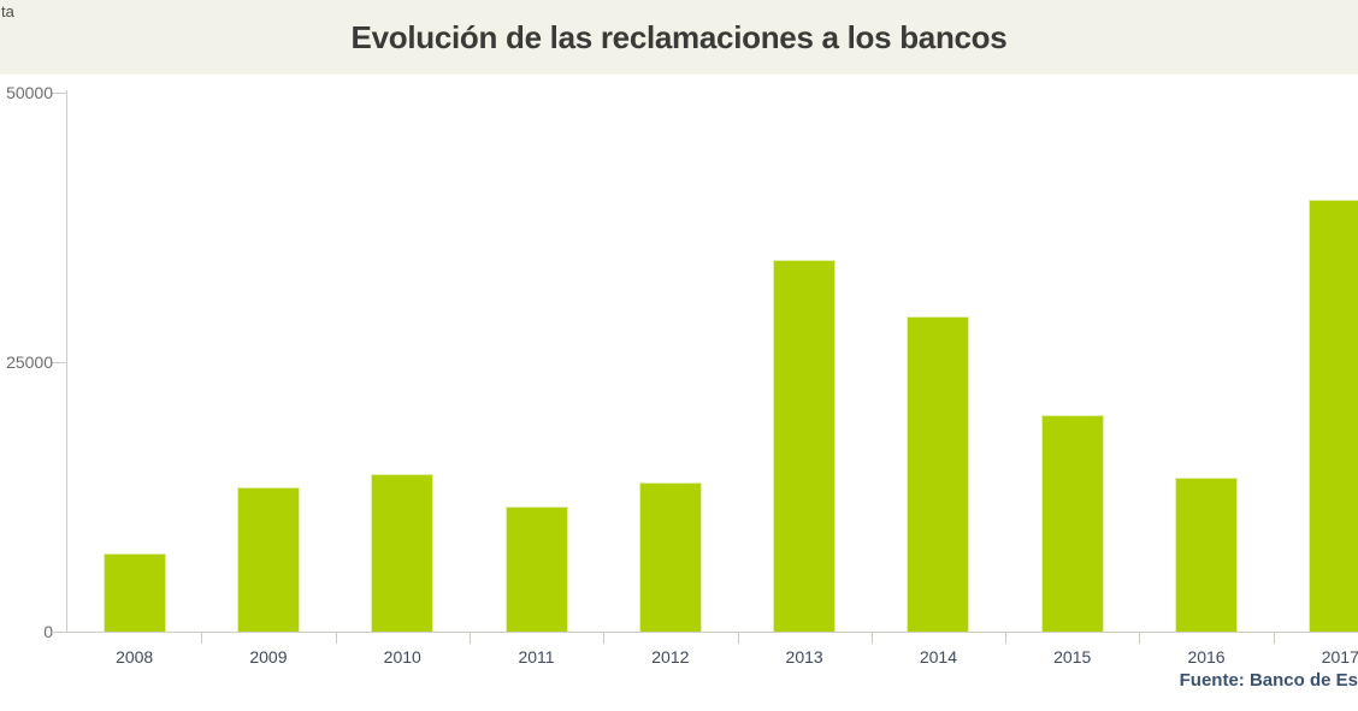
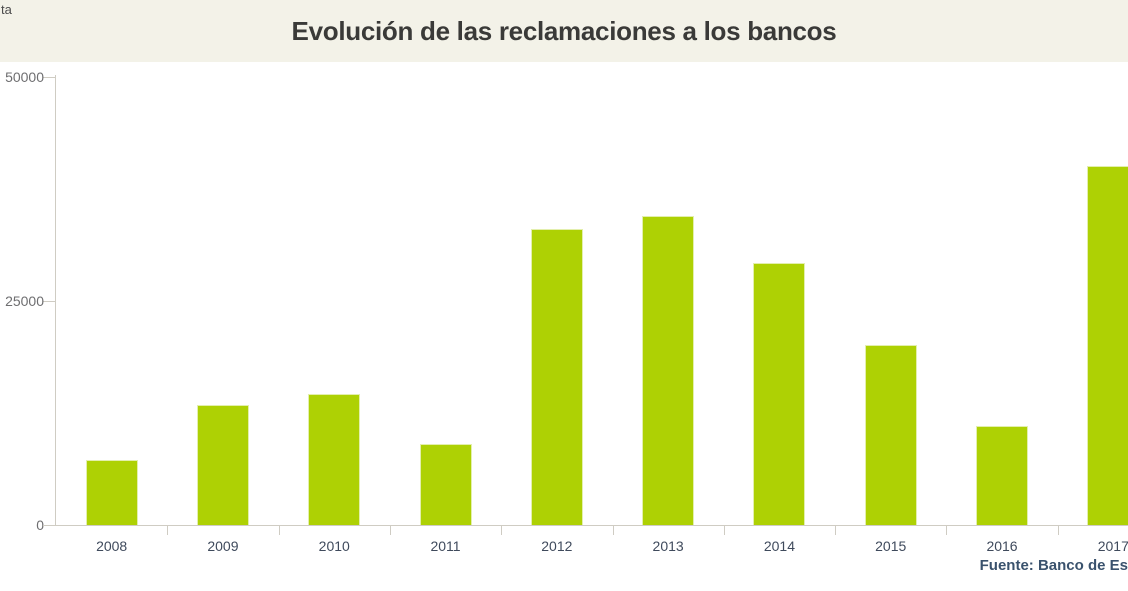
2011: 12000 -> 9000
2012: 14000 -> 33000
2016: 14000 -> 11000
